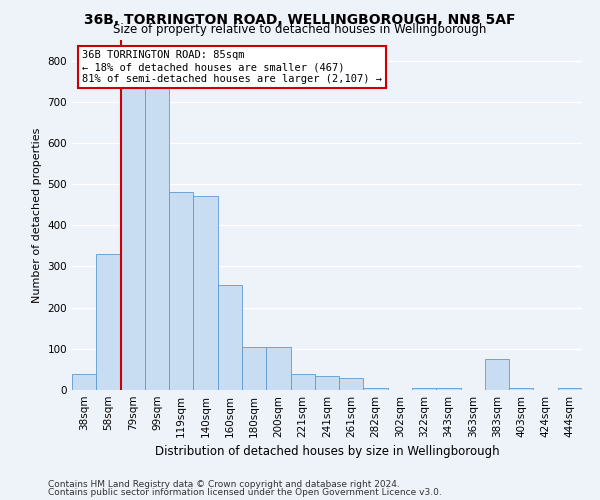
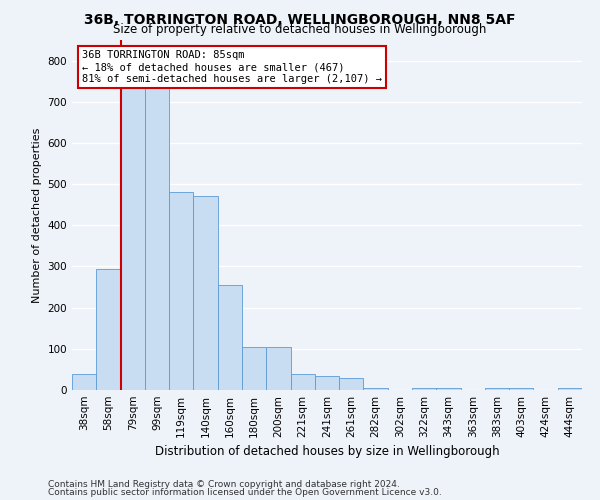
58sqm: 330 -> 295
383sqm: 75 -> 5
